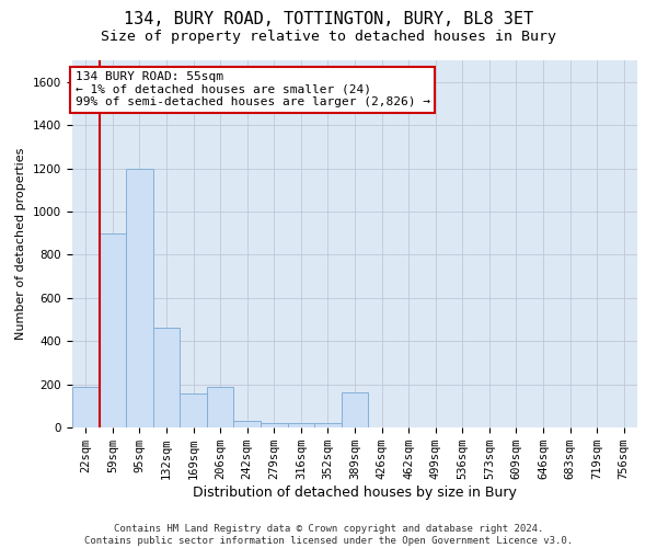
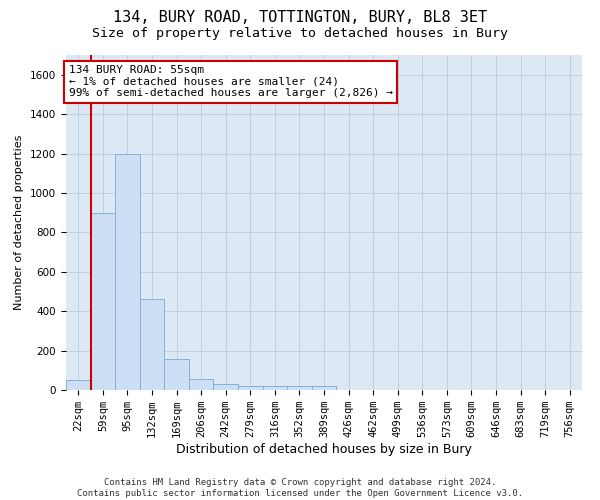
22sqm: 190 -> 50
206sqm: 190 -> 60
389sqm: 160 -> 20
